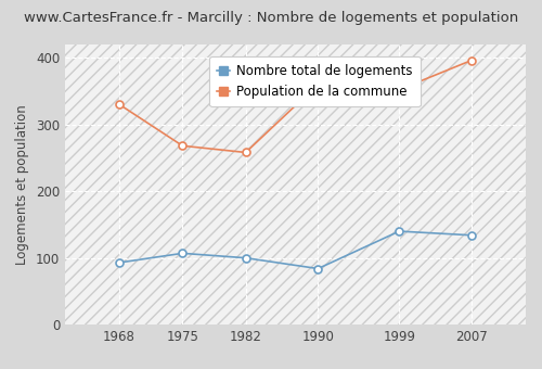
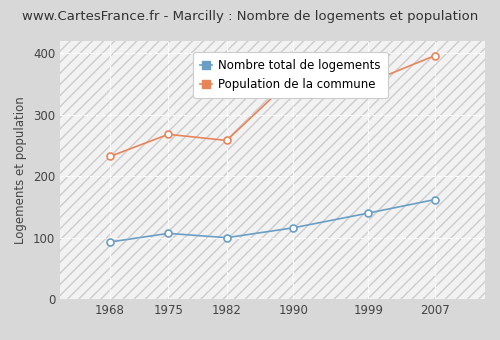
Population de la commune/1968: 330 -> 232
Nombre total de logements/1990: 84 -> 116
Nombre total de logements/2007: 134 -> 162
